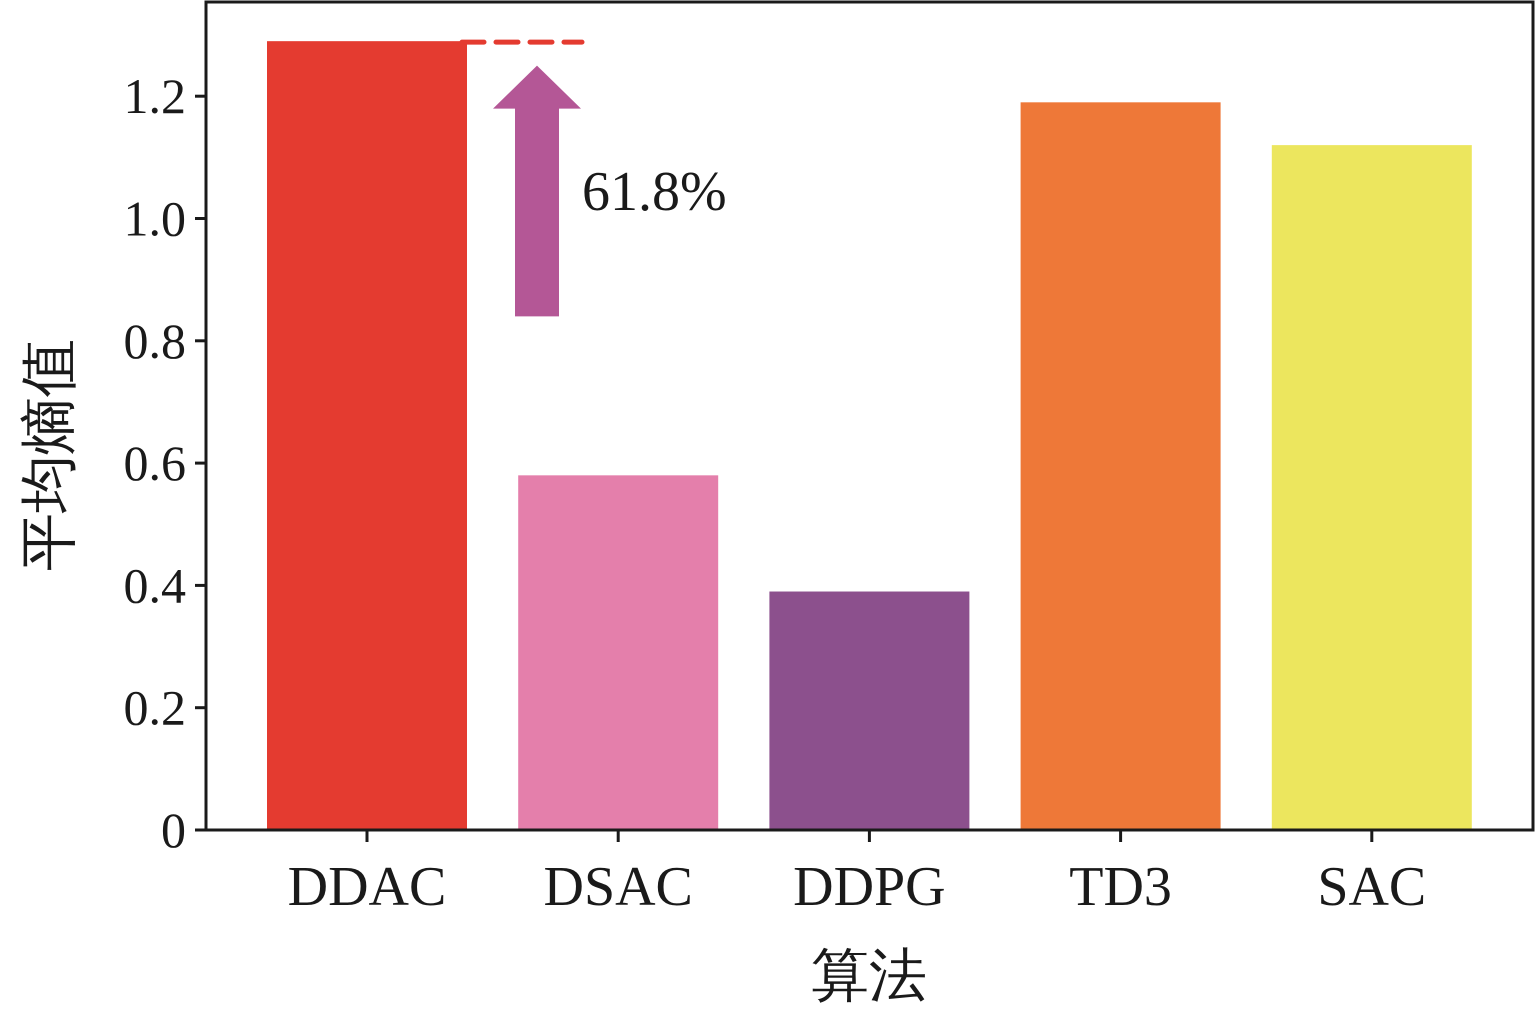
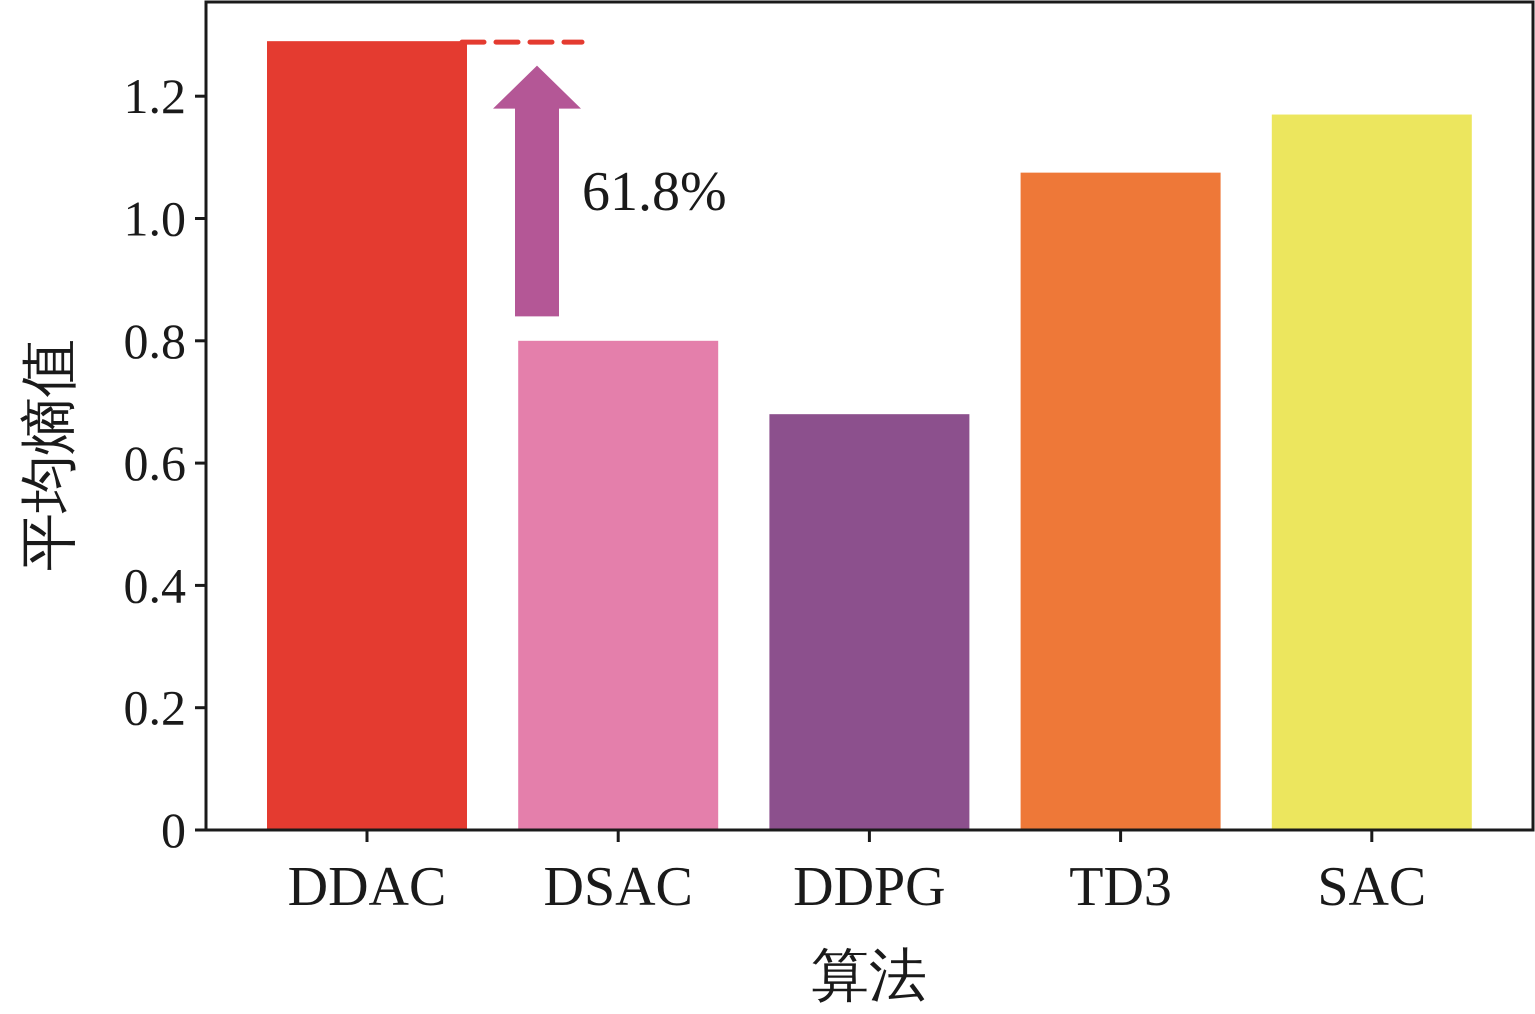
DSAC: 0.58 -> 0.80
DDPG: 0.39 -> 0.68
TD3: 1.19 -> 1.07
SAC: 1.12 -> 1.17
